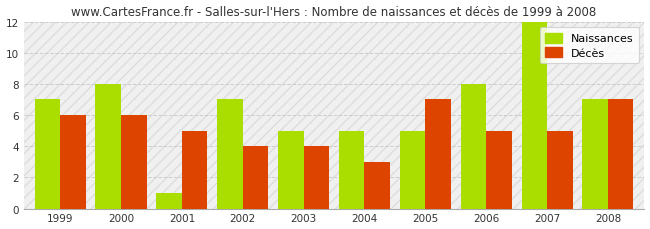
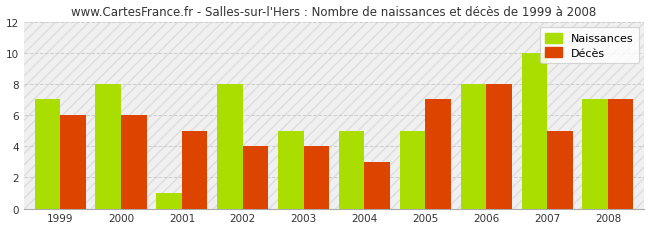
Naissances/2002: 7 -> 8
Décès/2006: 5 -> 8
Naissances/2007: 12 -> 10
